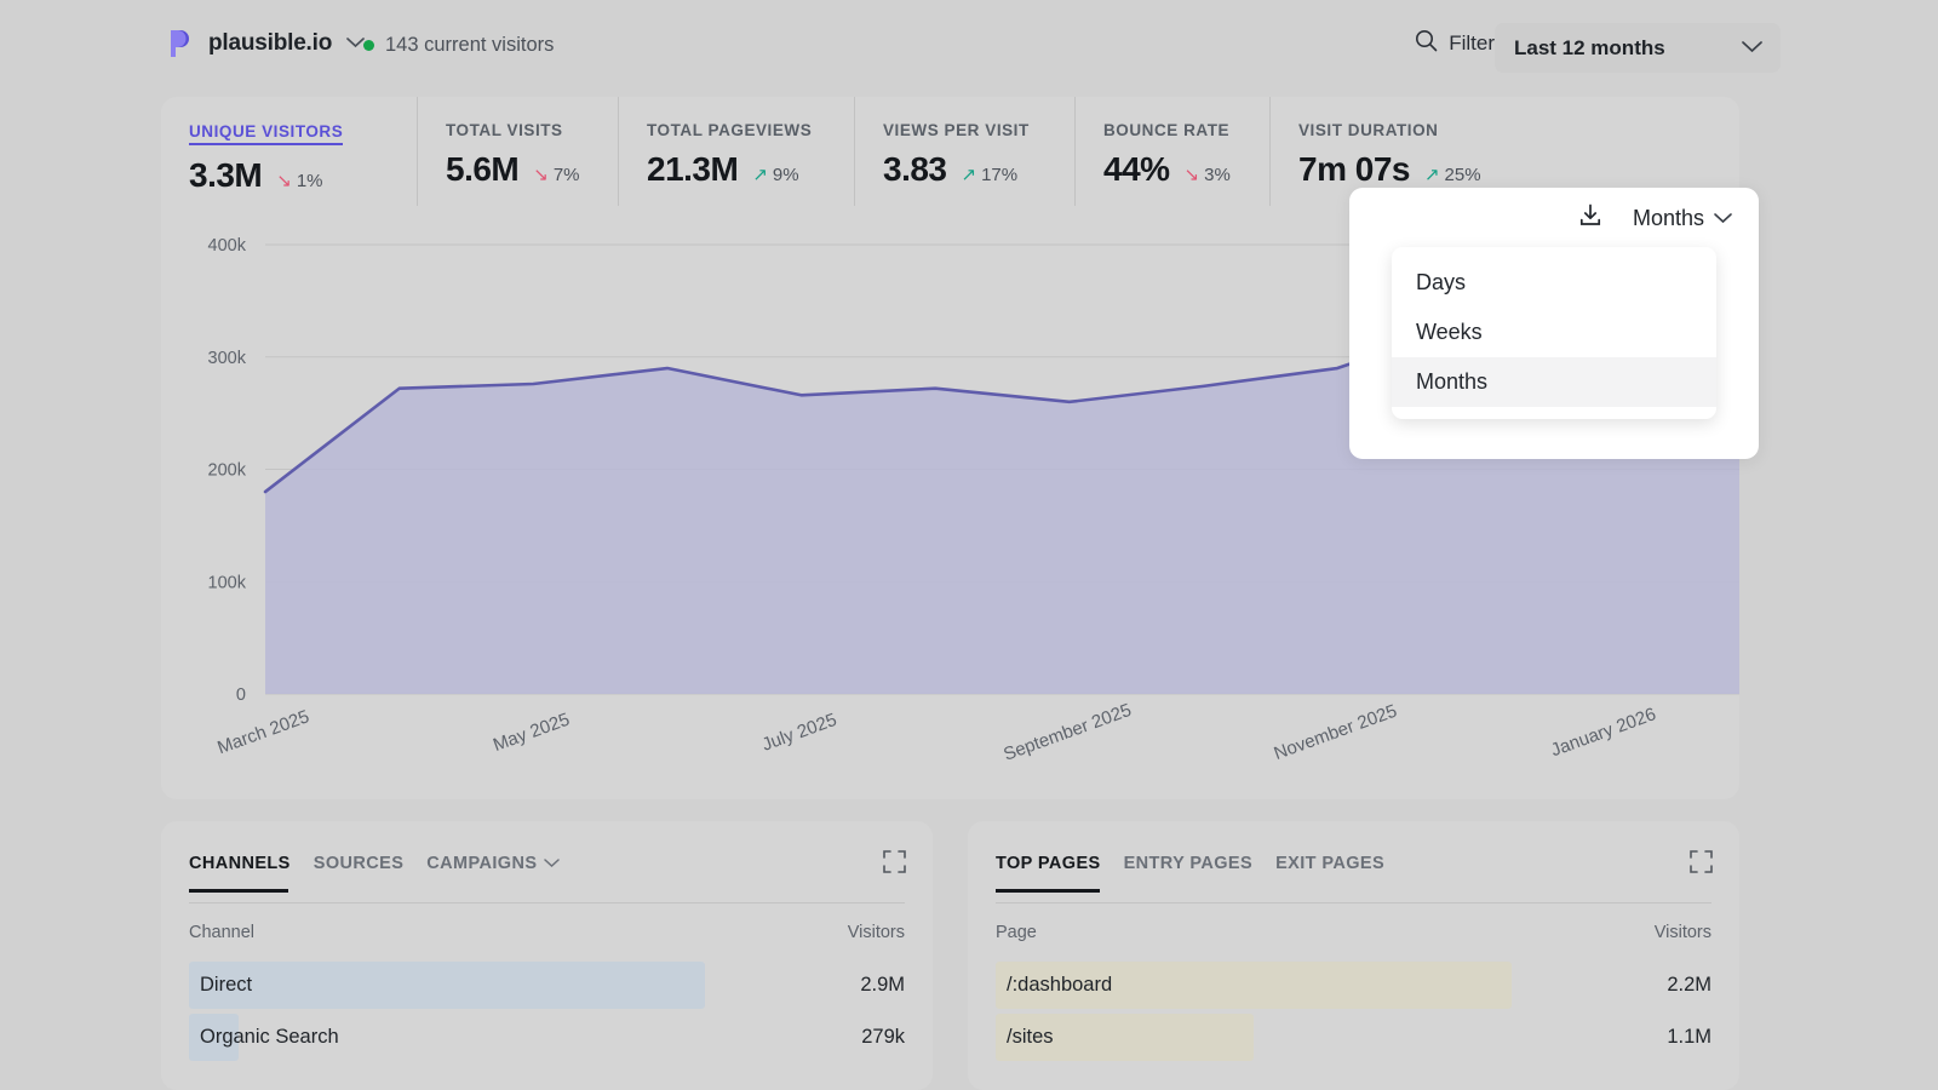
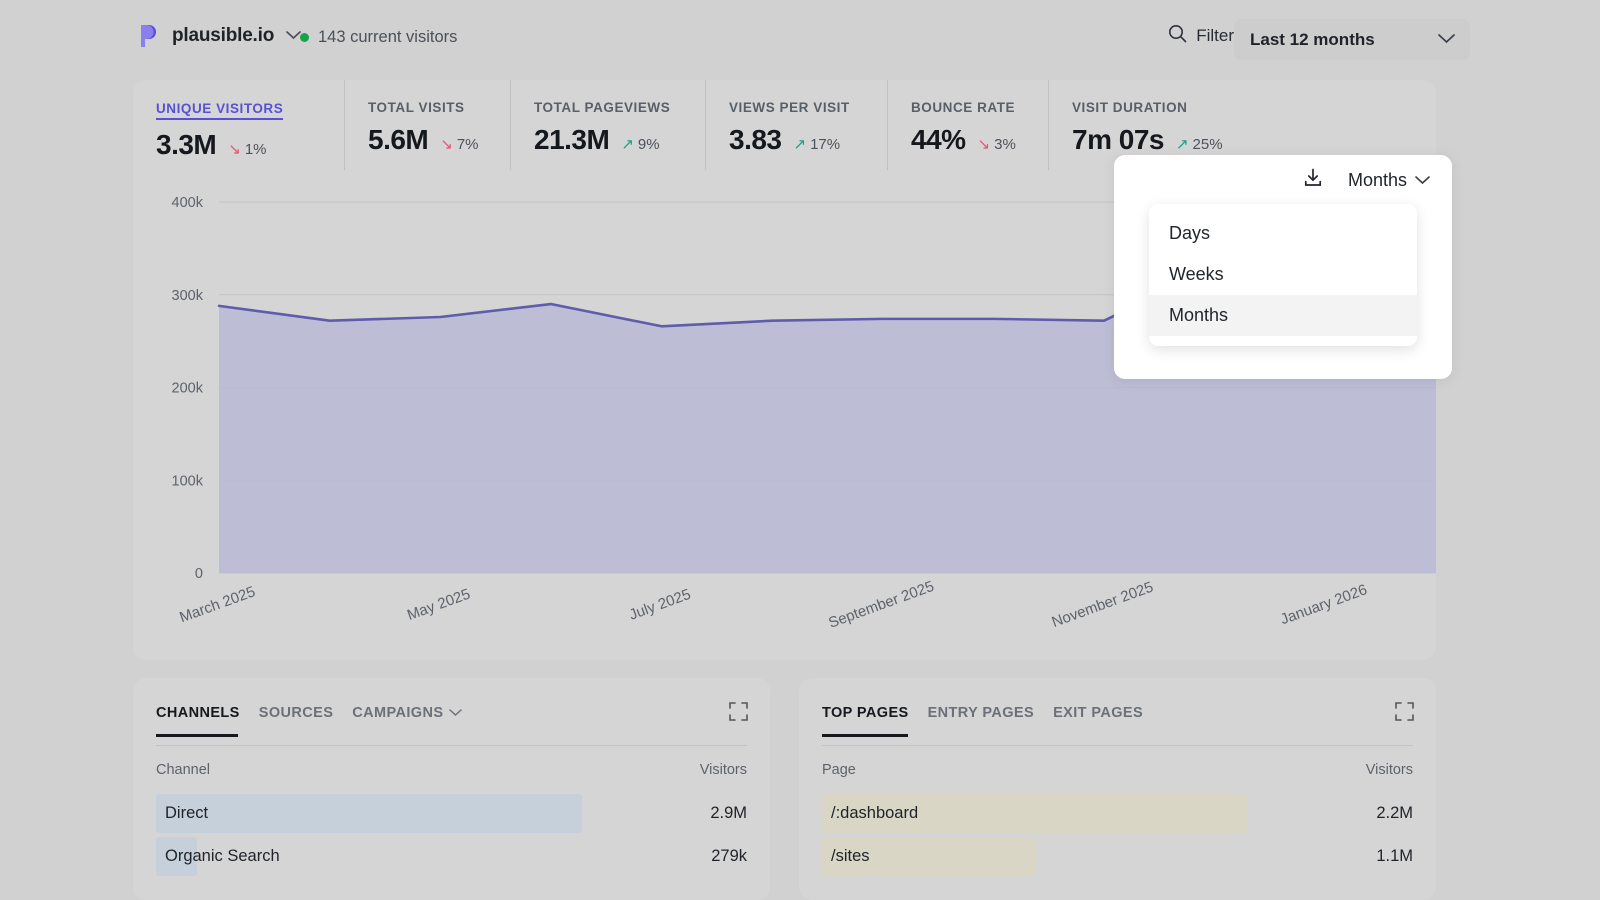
March 2025: 180k -> 290k
September 2025: 260k -> 270k
November 2025: 290k -> 270k
